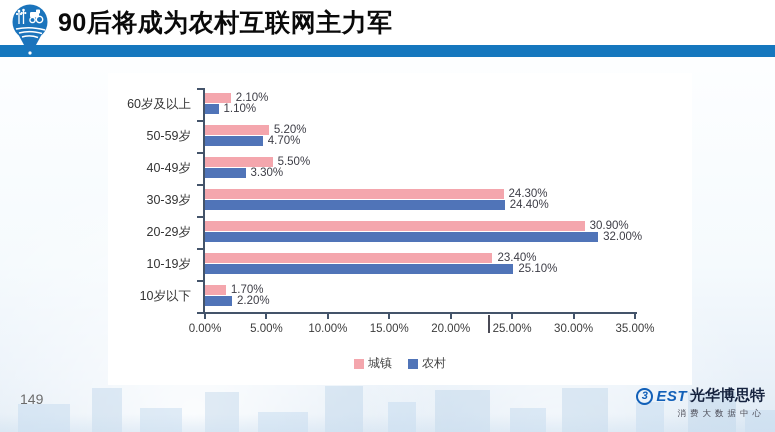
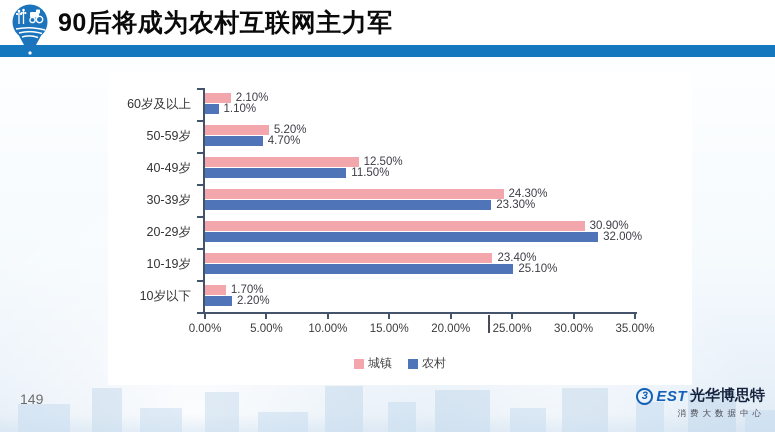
城镇/40-49岁: 5.50% -> 12.50%
农村/40-49岁: 3.30% -> 11.50%
农村/30-39岁: 24.40% -> 23.30%
